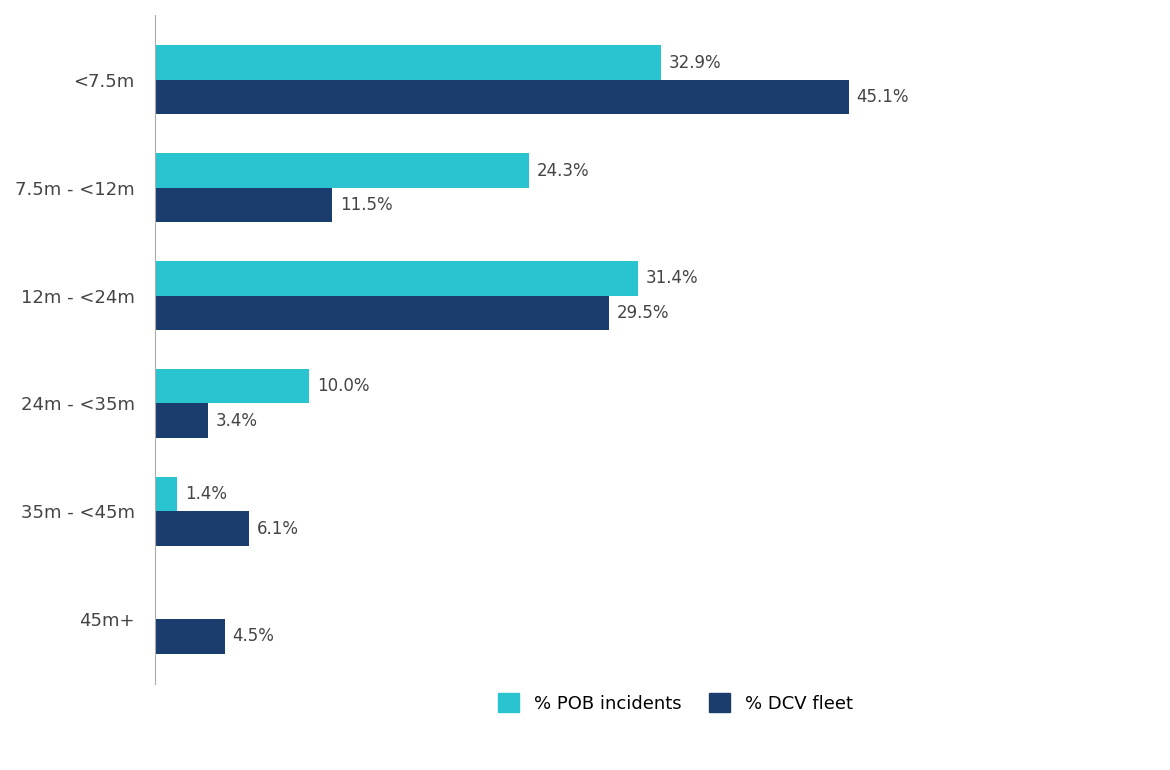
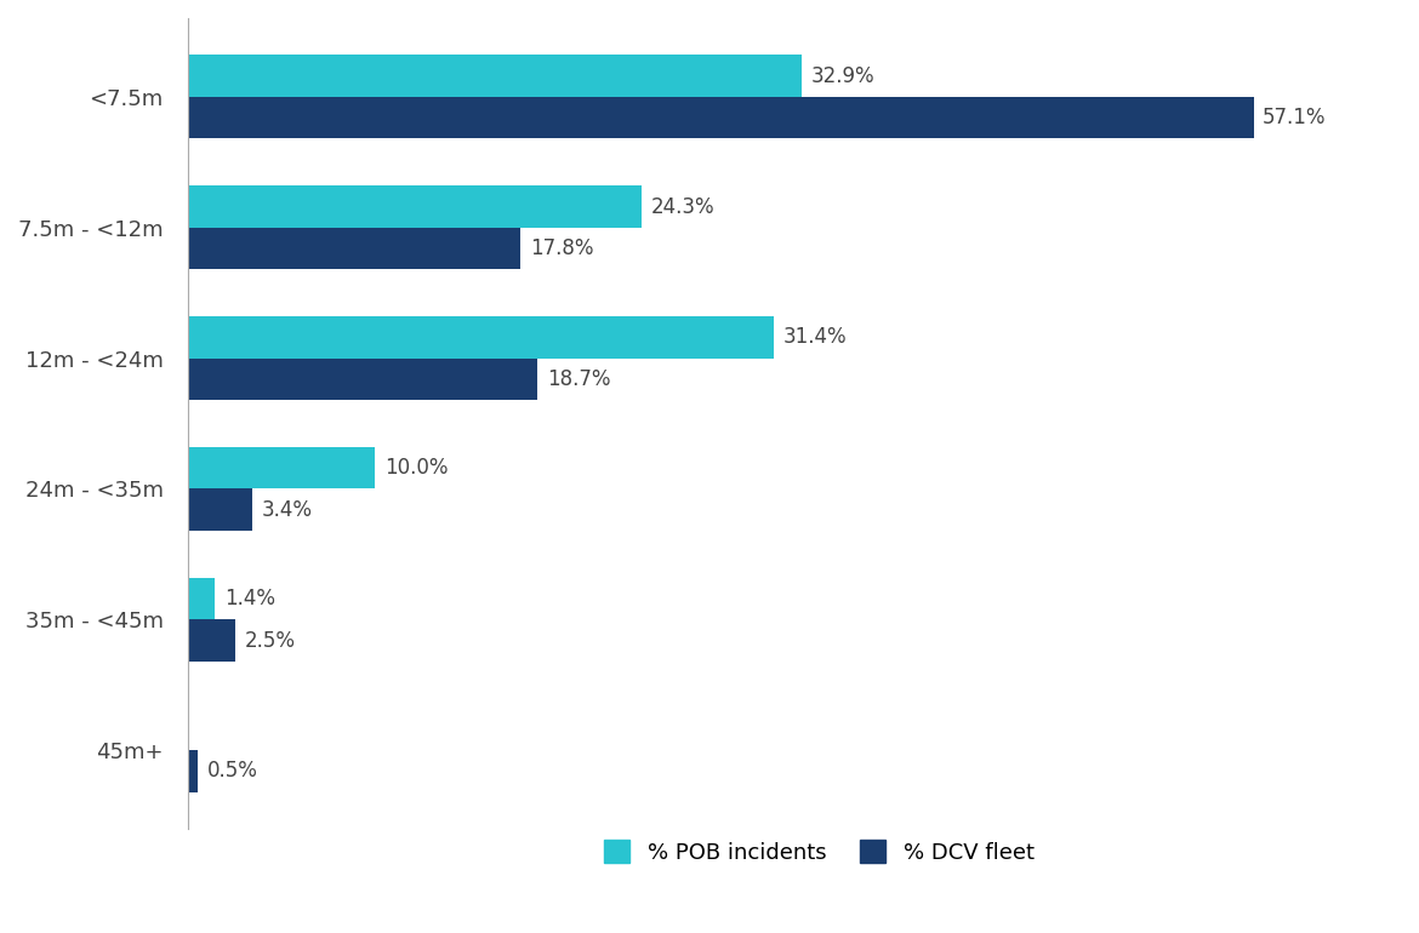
% DCV fleet/<7.5m: 45.1% -> 57.1%
% DCV fleet/7.5m - <12m: 11.5% -> 17.8%
% DCV fleet/12m - <24m: 29.5% -> 18.7%
% DCV fleet/35m - <45m: 6.1% -> 2.5%
% DCV fleet/45m+: 4.5% -> 0.5%
